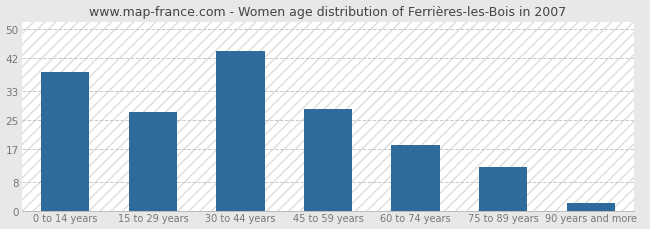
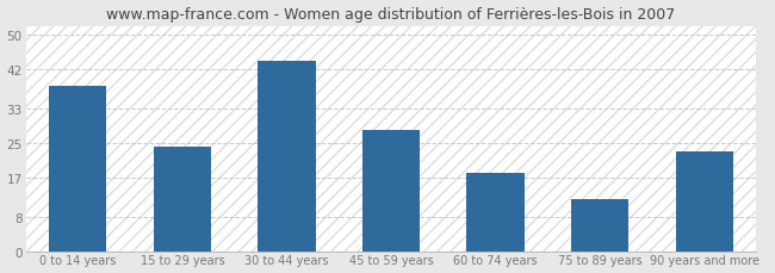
15 to 29 years: 27 -> 24
90 years and more: 2 -> 23
